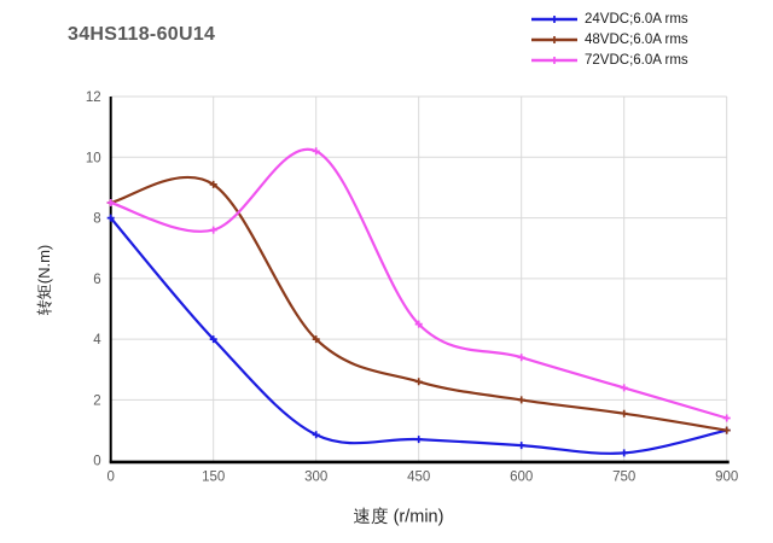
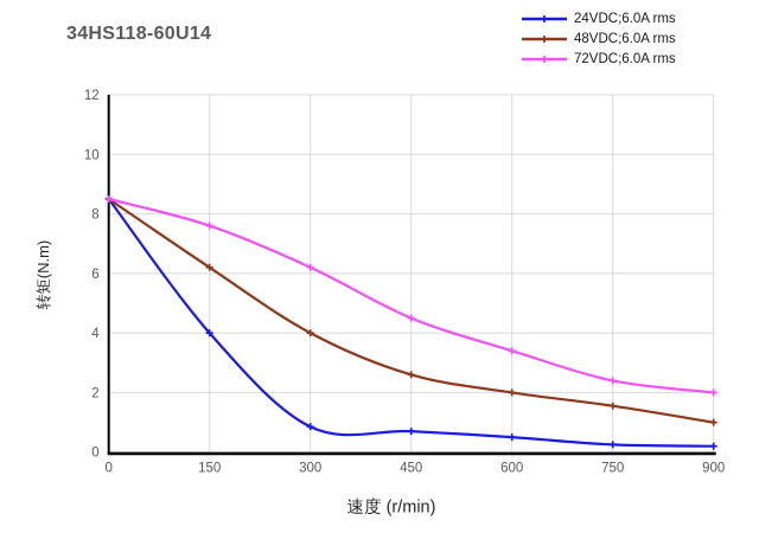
24VDC;6.0A rms/0: 8.0 -> 8.5
48VDC;6.0A rms/150: 9.1 -> 6.2
72VDC;6.0A rms/300: 10.2 -> 6.2
24VDC;6.0A rms/900: 1.0 -> 0.2
72VDC;6.0A rms/900: 1.4 -> 2.0
